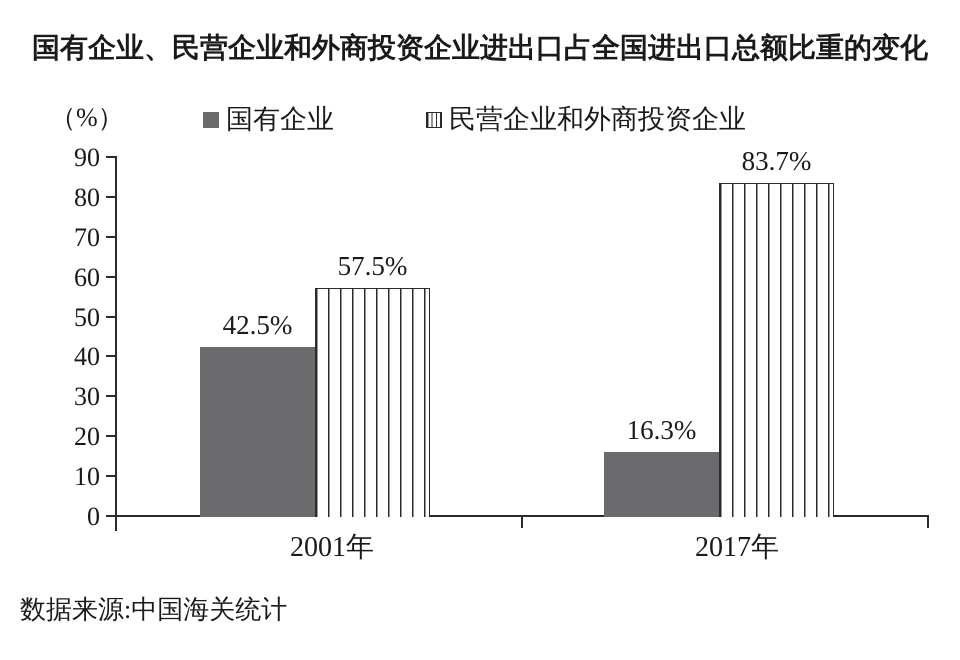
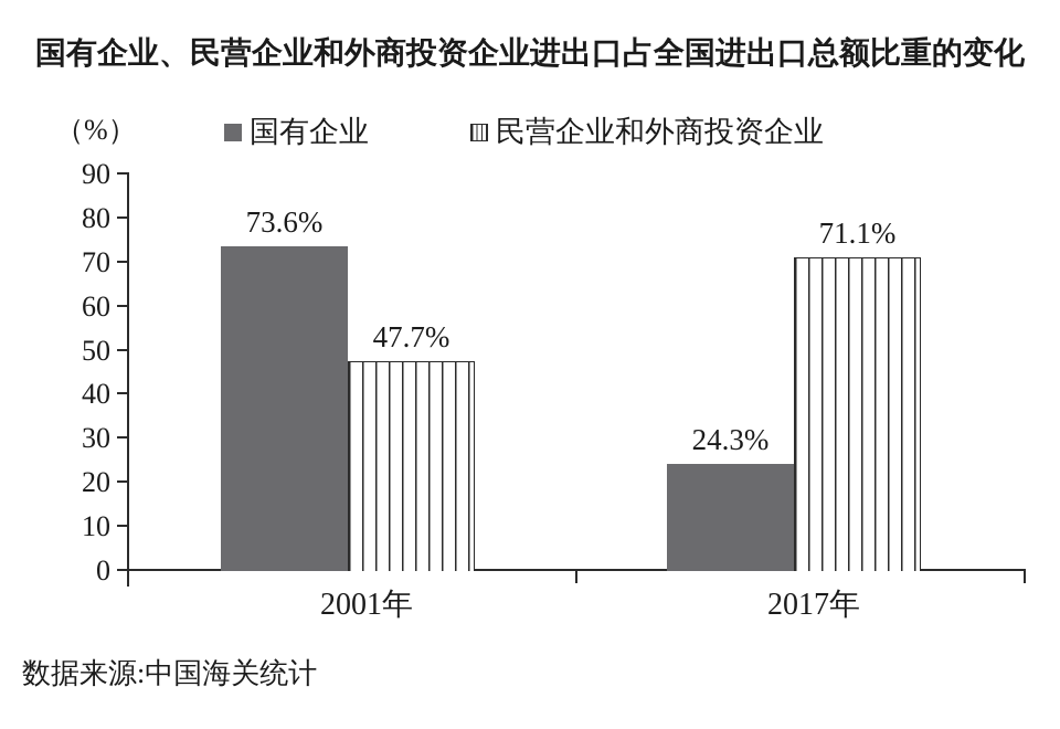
国有企业/2001年: 42.5% -> 73.6%
民营企业和外商投资企业/2001年: 57.5% -> 47.7%
国有企业/2017年: 16.3% -> 24.3%
民营企业和外商投资企业/2017年: 83.7% -> 71.1%
